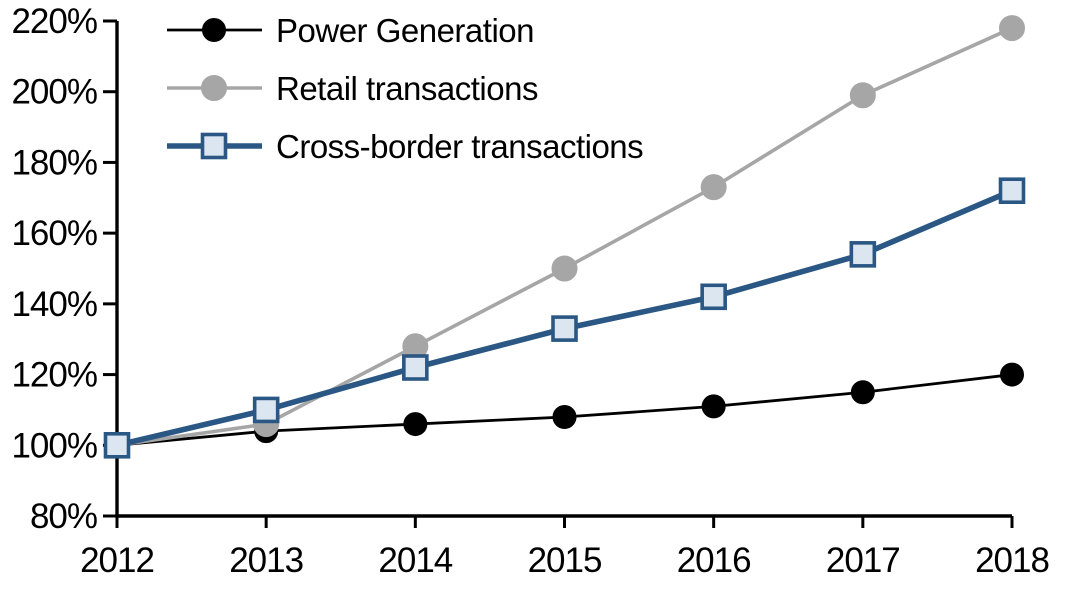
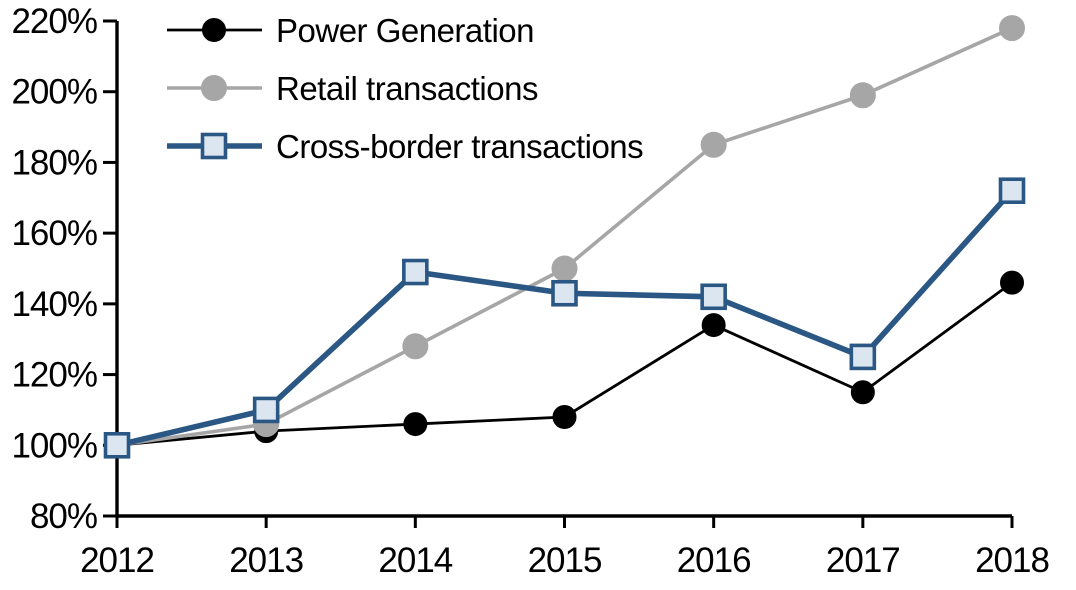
Cross-border transactions/2014: 122% -> 149%
Cross-border transactions/2015: 133% -> 143%
Power Generation/2016: 111% -> 134%
Retail transactions/2016: 173% -> 185%
Cross-border transactions/2017: 154% -> 125%
Power Generation/2018: 120% -> 146%
